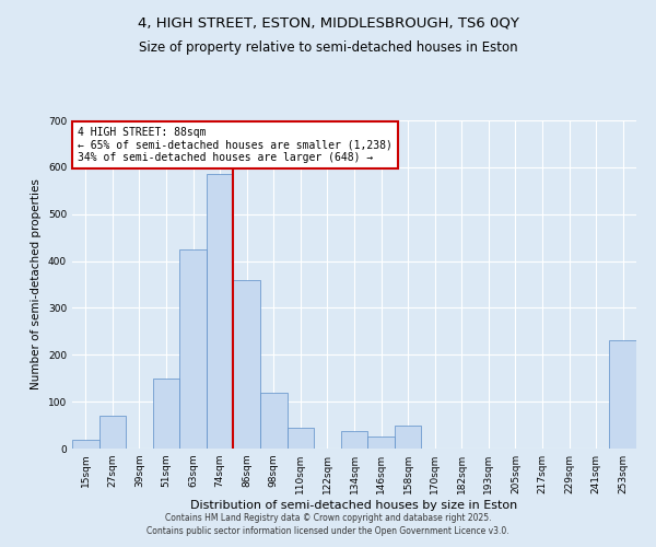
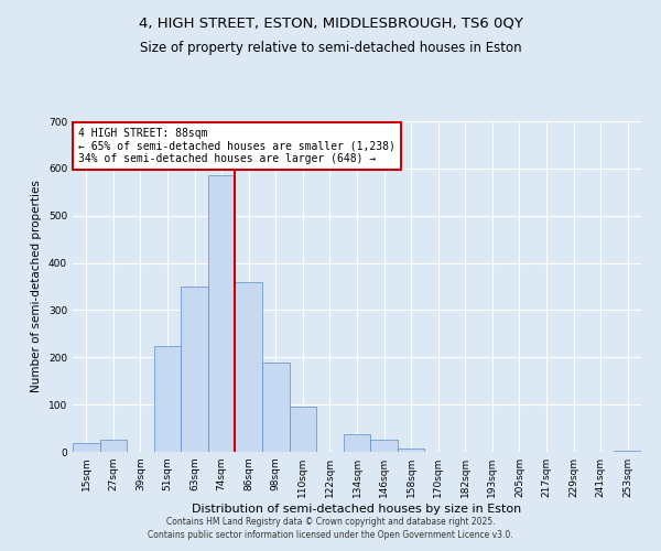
27sqm: 70 -> 25
51sqm: 150 -> 225
63sqm: 425 -> 350
98sqm: 120 -> 190
110sqm: 45 -> 95
158sqm: 50 -> 8
253sqm: 230 -> 3
